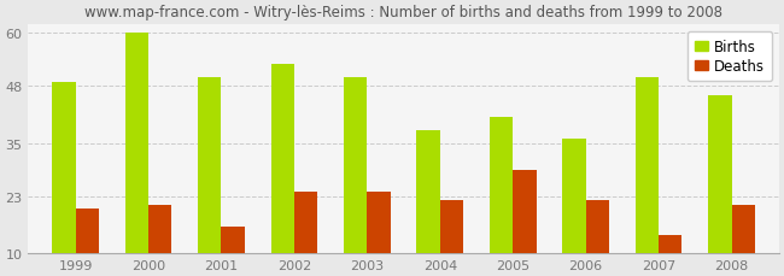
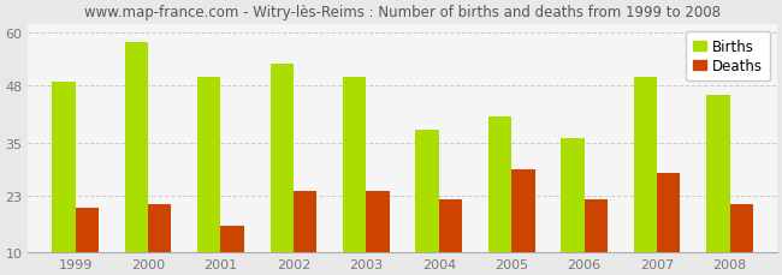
Births/2000: 60 -> 58
Deaths/2007: 14 -> 28
